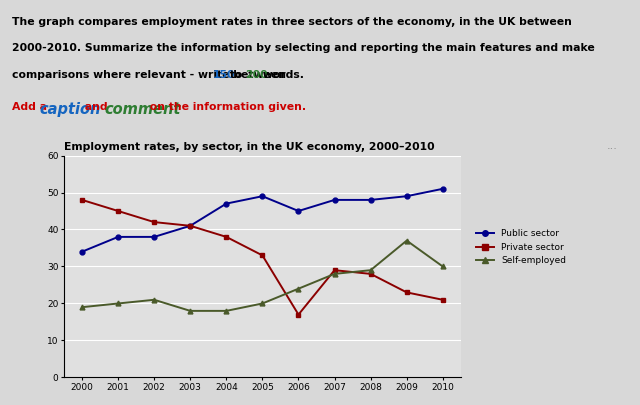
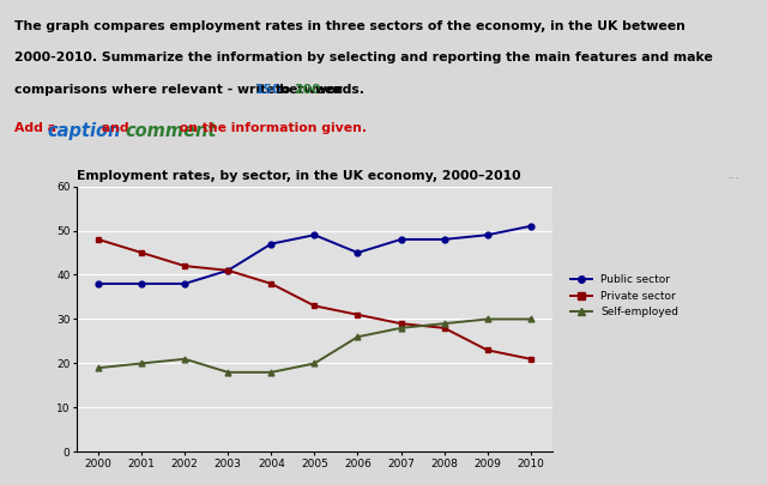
Public sector/2000: 34 -> 38
Private sector/2006: 17 -> 31
Self-employed/2006: 24 -> 26
Self-employed/2009: 37 -> 30
